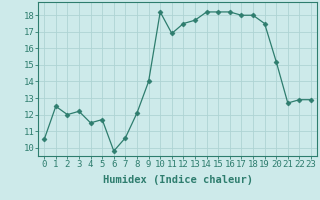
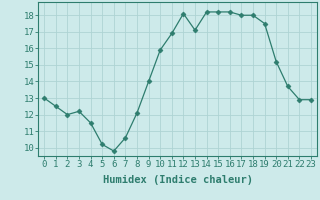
0: 10.5 -> 13.0
5: 11.7 -> 10.2
10: 18.2 -> 15.9
12: 17.5 -> 18.1
13: 17.7 -> 17.1
21: 12.7 -> 13.7
